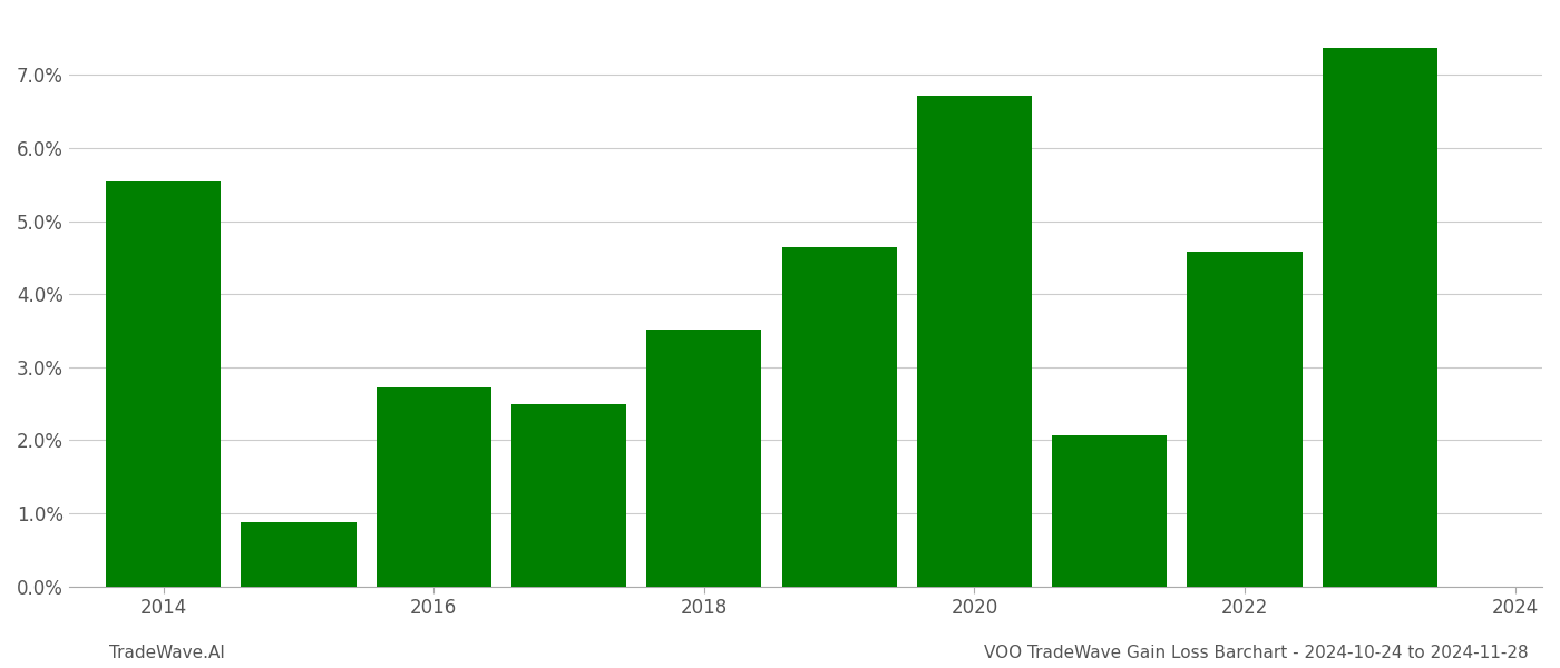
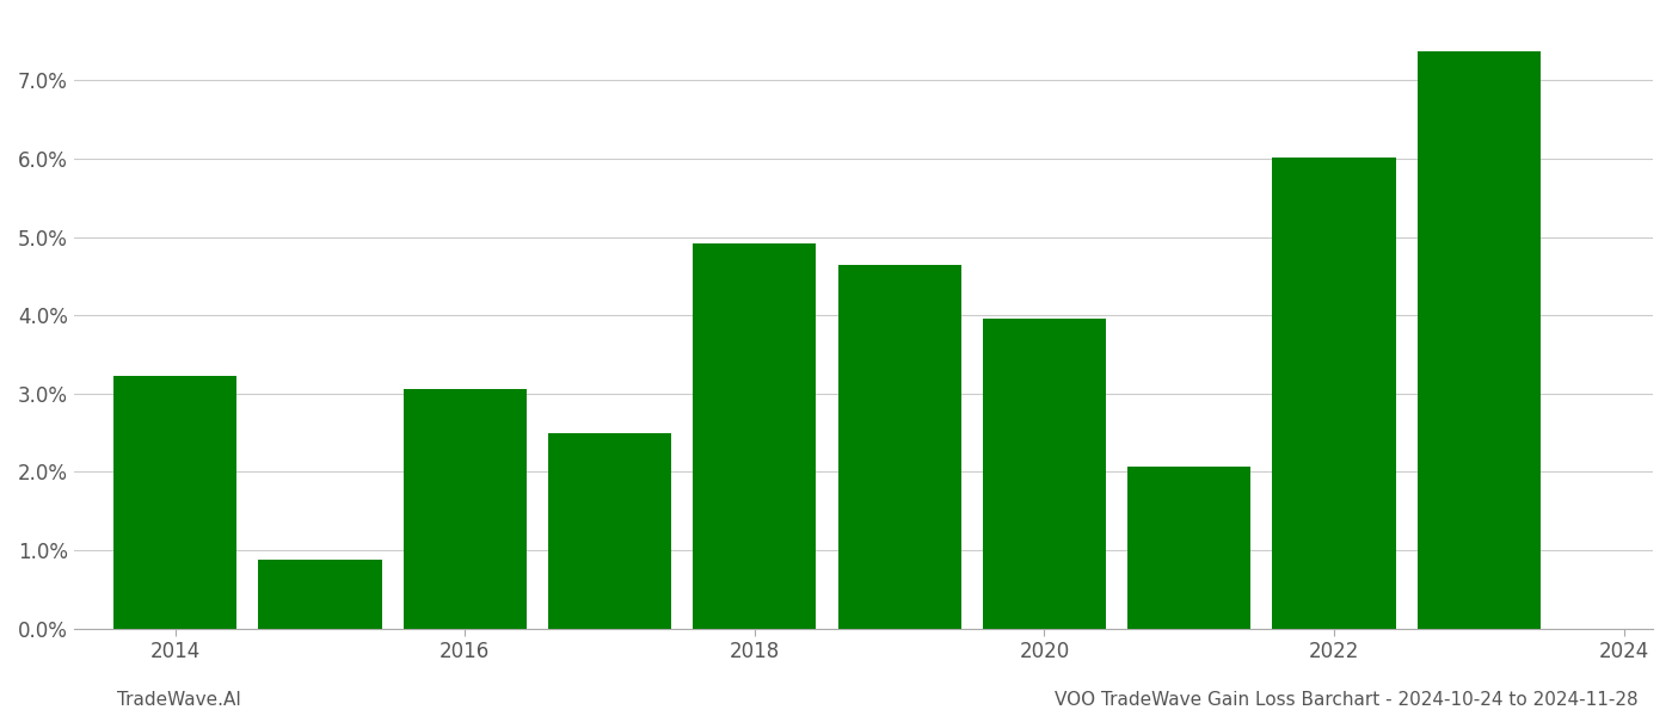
2014: 5.55% -> 3.22%
2016: 2.72% -> 3.06%
2018: 3.52% -> 4.92%
2020: 6.72% -> 3.96%
2022: 4.58% -> 6.02%
